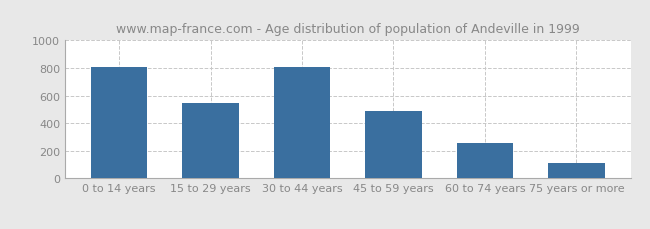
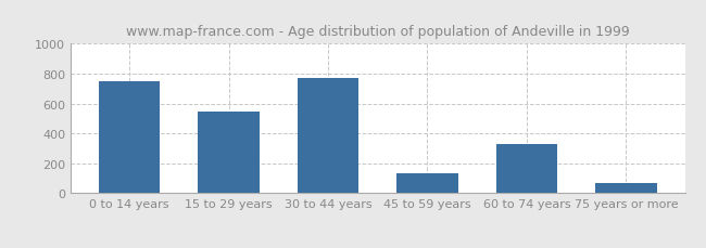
0 to 14 years: 800 -> 750
30 to 44 years: 810 -> 770
45 to 59 years: 490 -> 130
60 to 74 years: 260 -> 330
75 years or more: 110 -> 70
